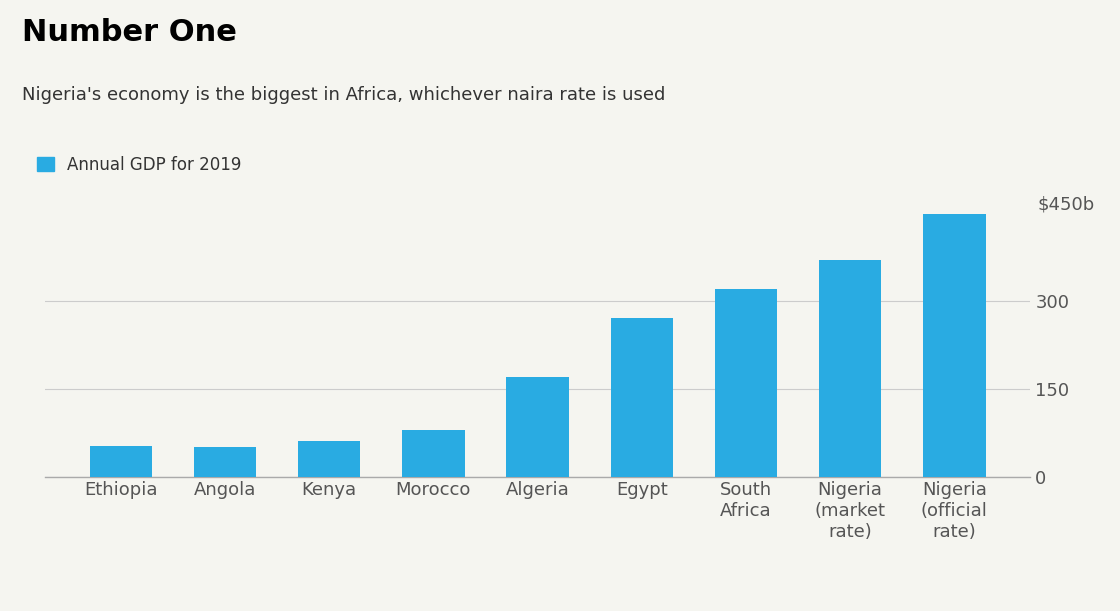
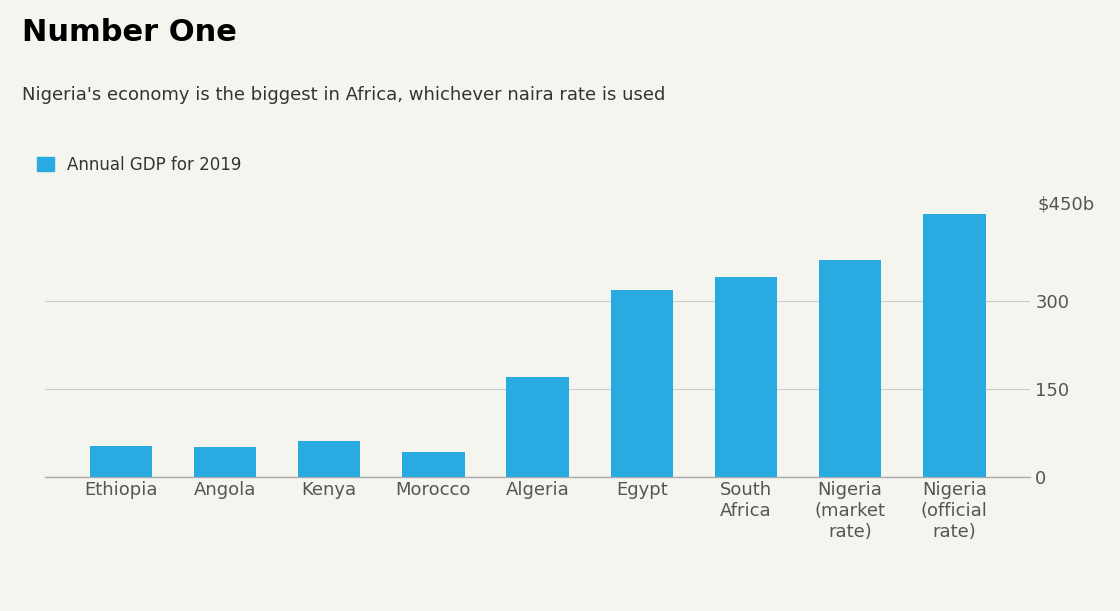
Morocco: 80 -> 42
Egypt: 270 -> 318
South Africa: 320 -> 340
